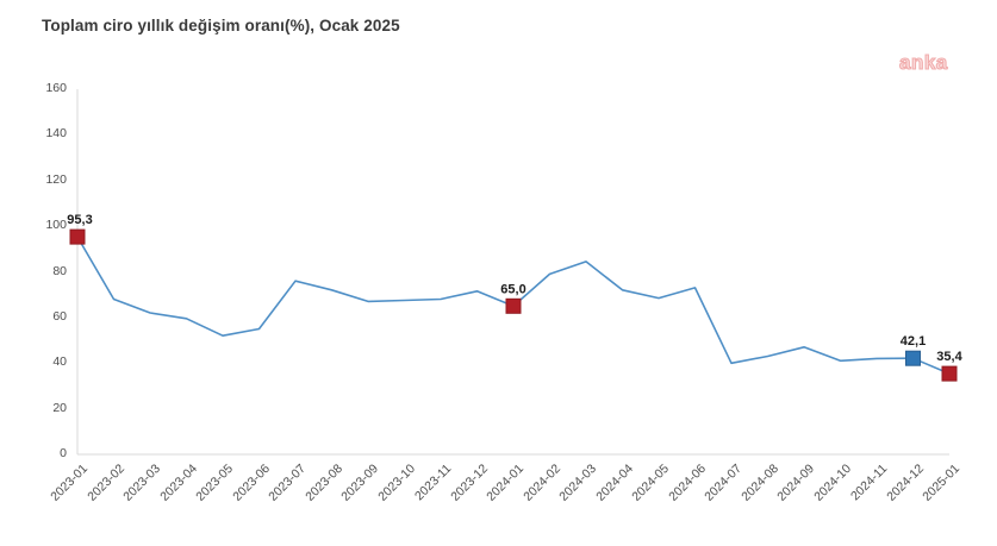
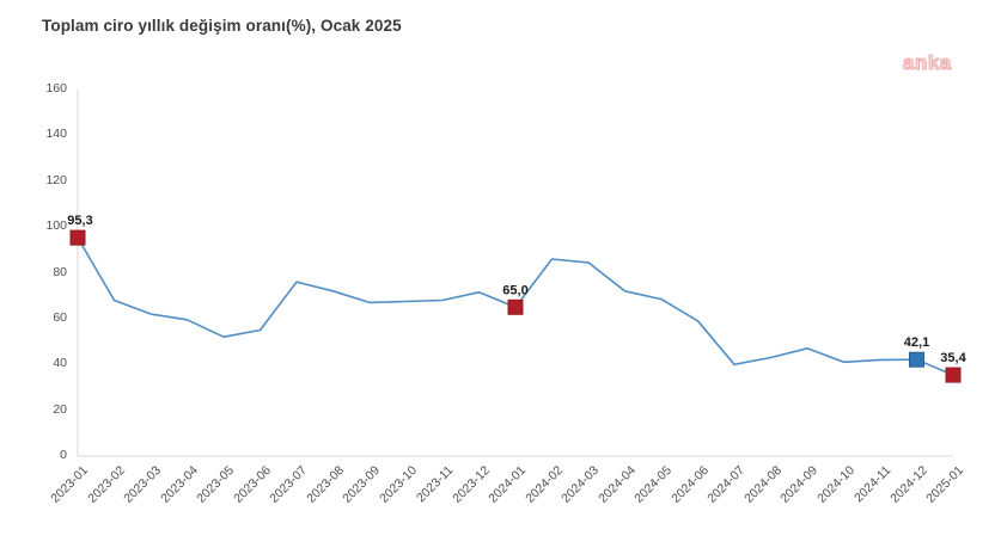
2024-02: 79 -> 86
2024-06: 73 -> 59
